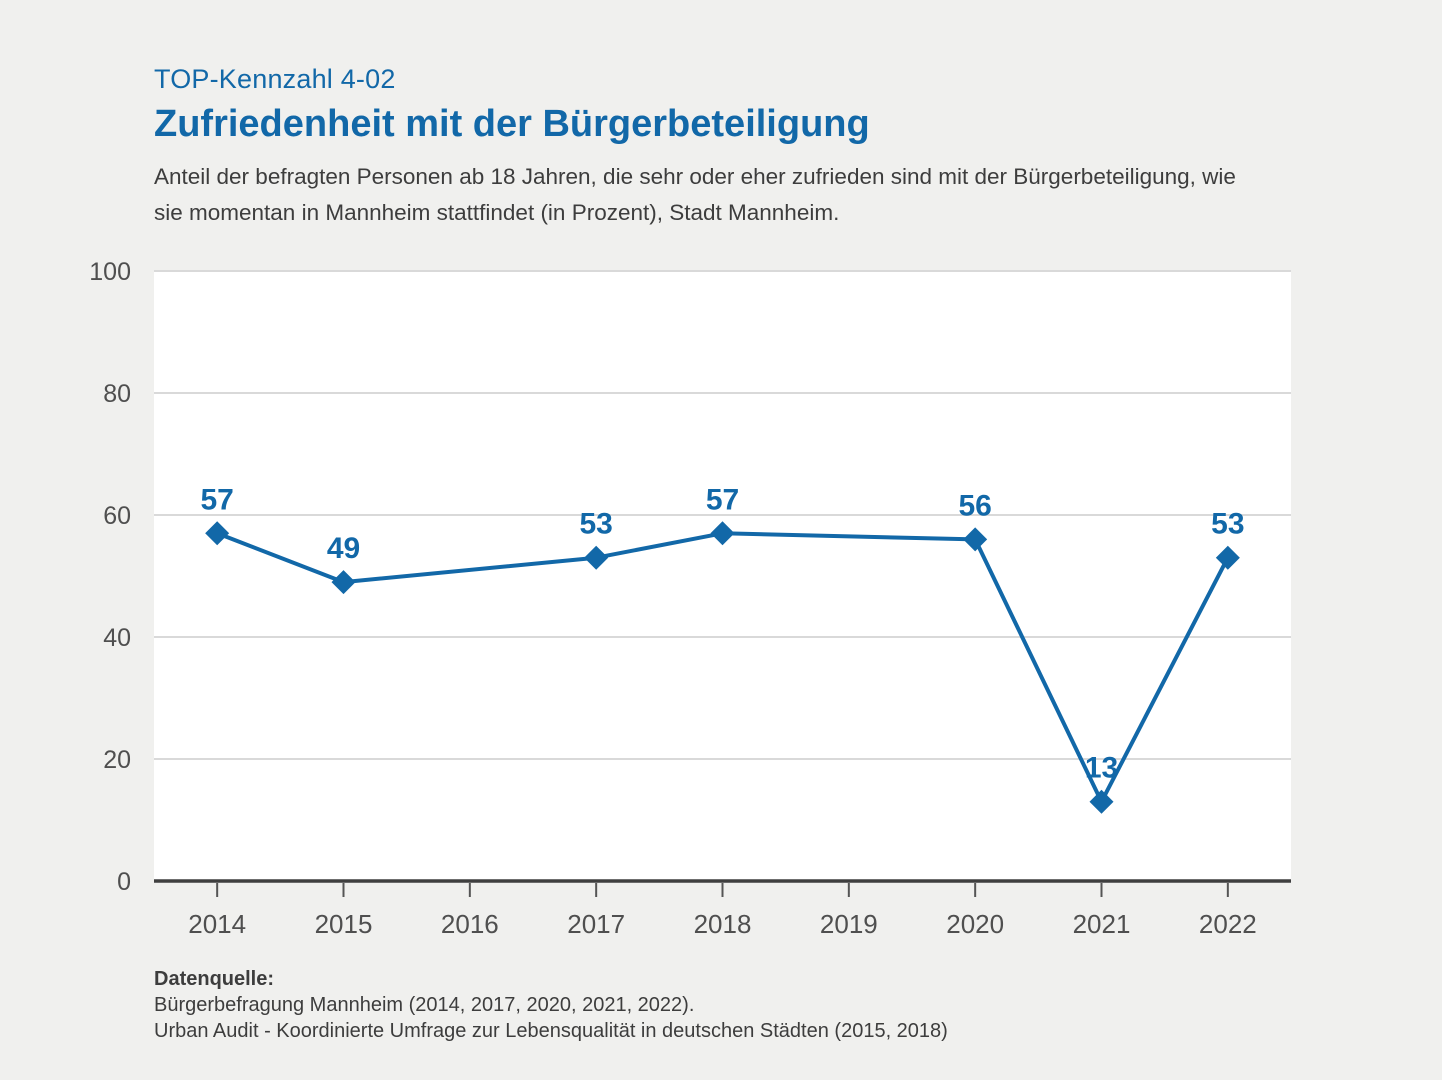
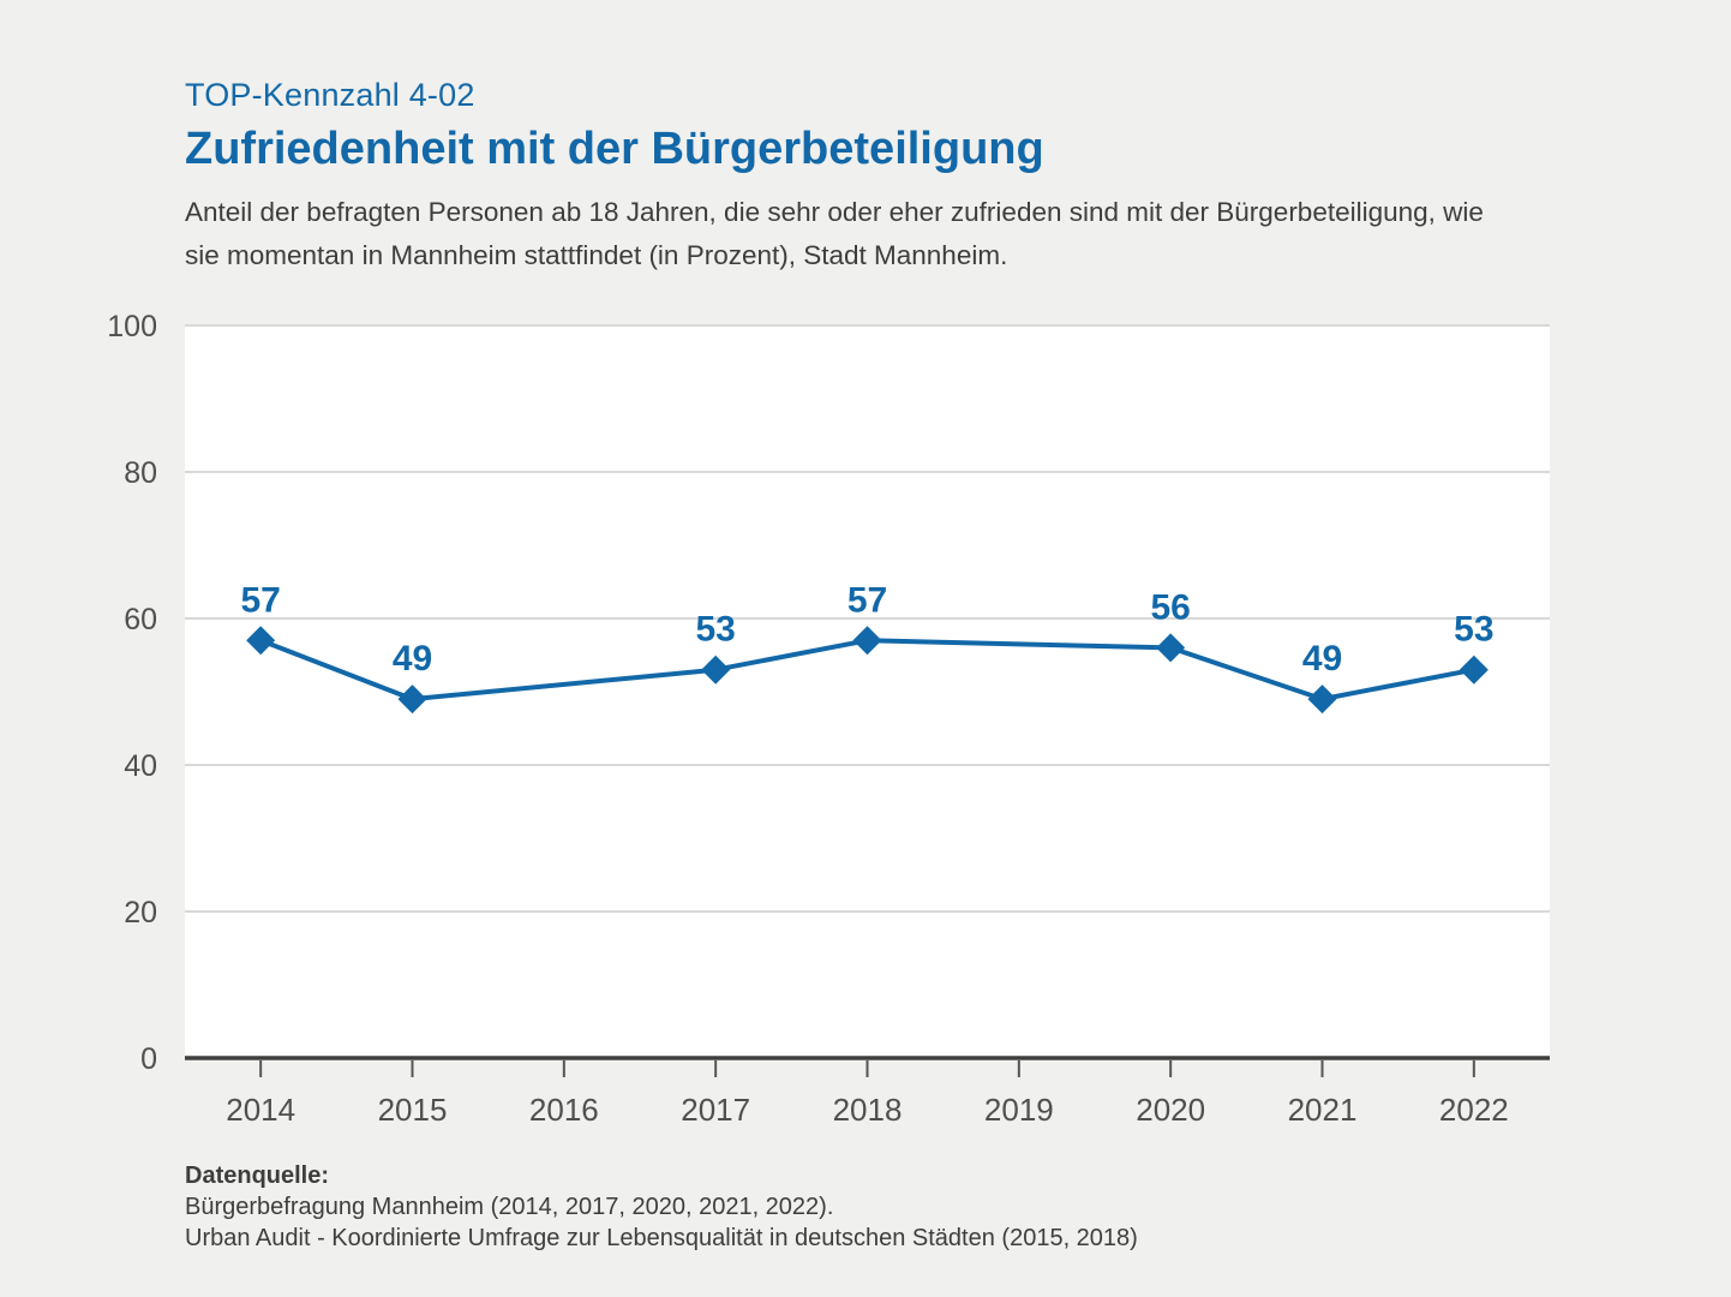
2021: 13 -> 49
